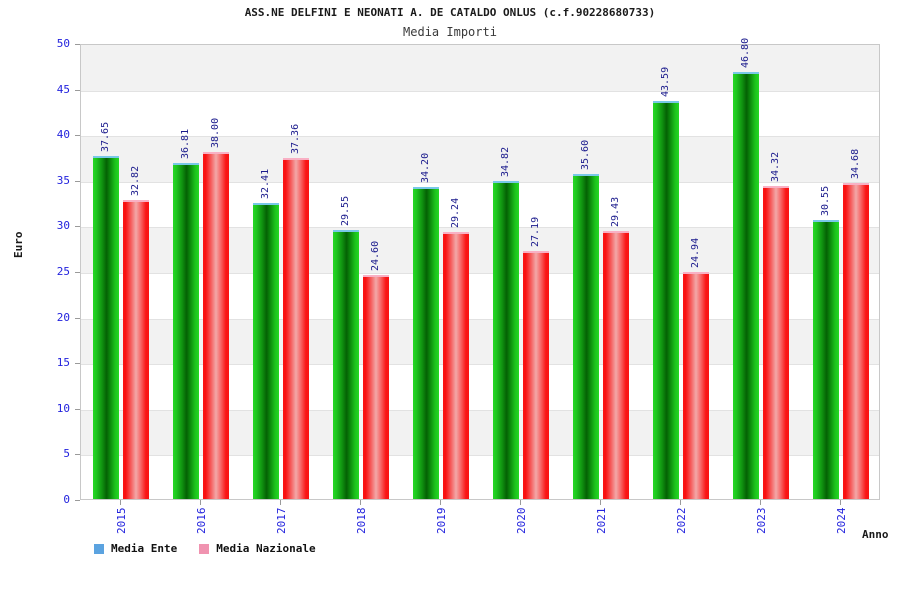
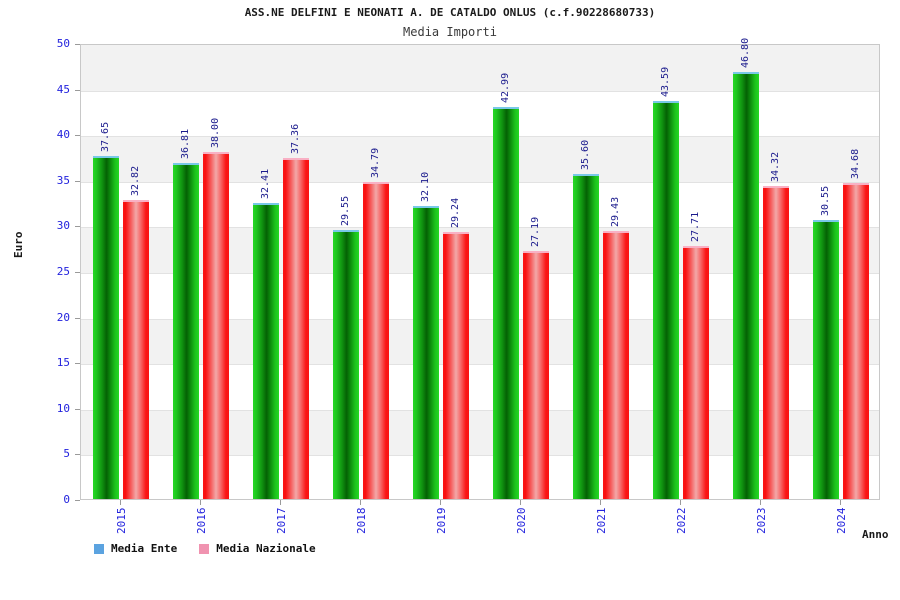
Media Nazionale/2018: 24.60 -> 34.79
Media Ente/2019: 34.20 -> 32.10
Media Ente/2020: 34.82 -> 42.99
Media Nazionale/2022: 24.94 -> 27.71
